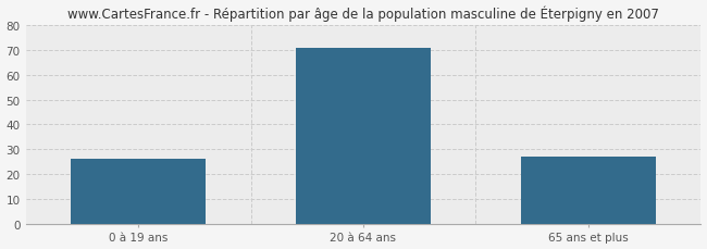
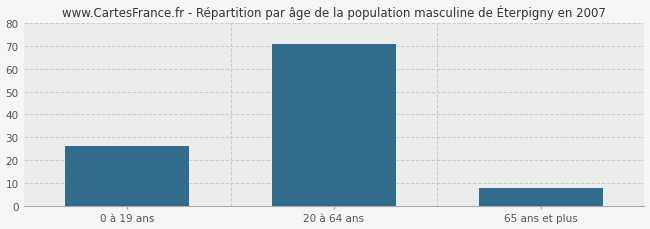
65 ans et plus: 27 -> 8
